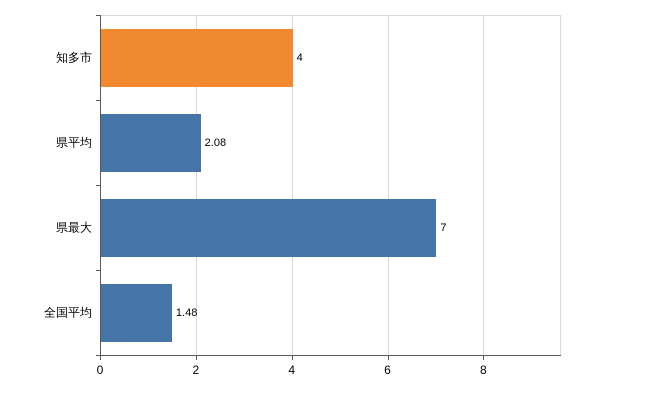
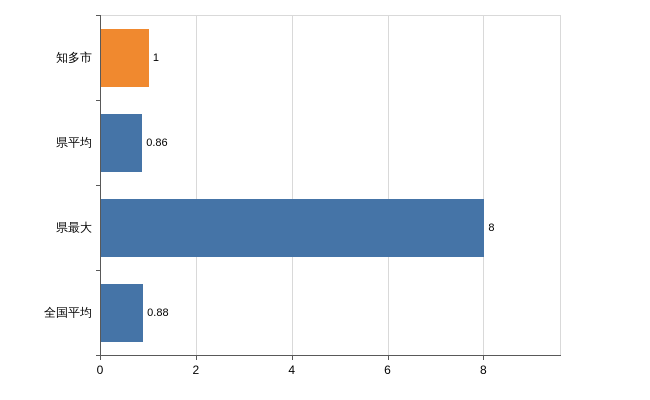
知多市: 4 -> 1
県平均: 2.08 -> 0.86
県最大: 7 -> 8
全国平均: 1.48 -> 0.88
